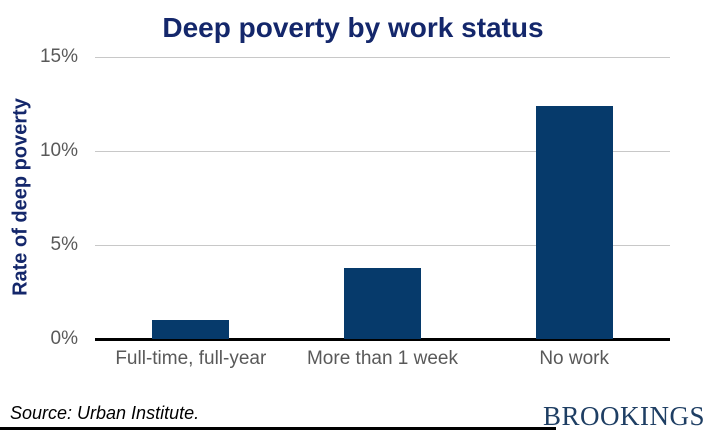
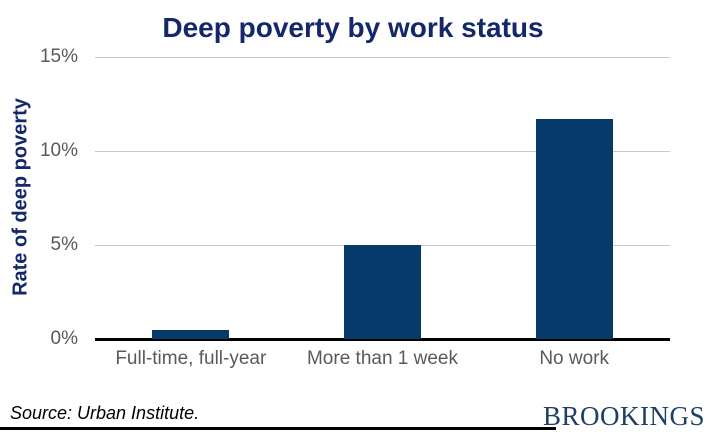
Full-time, full-year: 1.0% -> 0.5%
More than 1 week: 3.8% -> 5.0%
No work: 12.4% -> 11.7%
